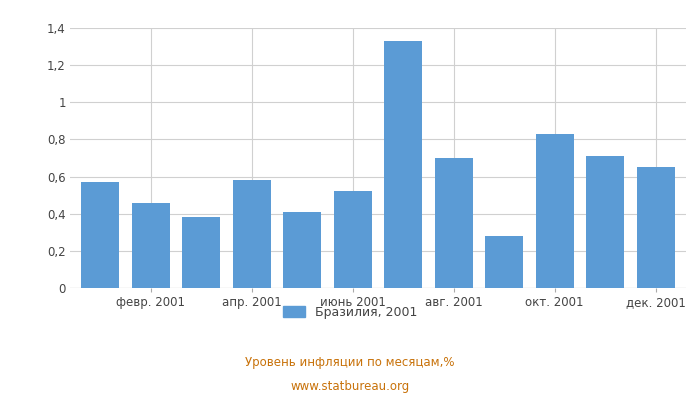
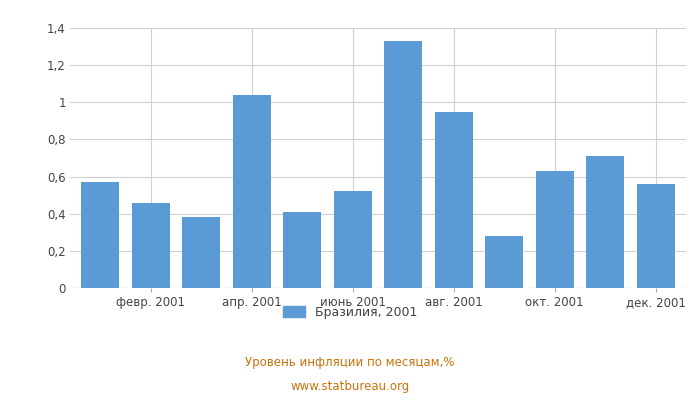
апр. 2001: 0,58 -> 1,04
авг. 2001: 0,70 -> 0,95
окт. 2001: 0,83 -> 0,63
дек. 2001: 0,65 -> 0,56
